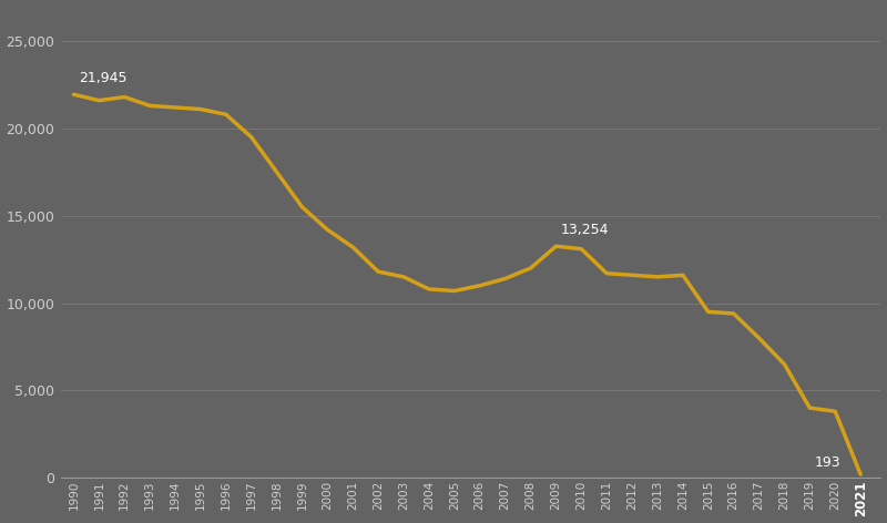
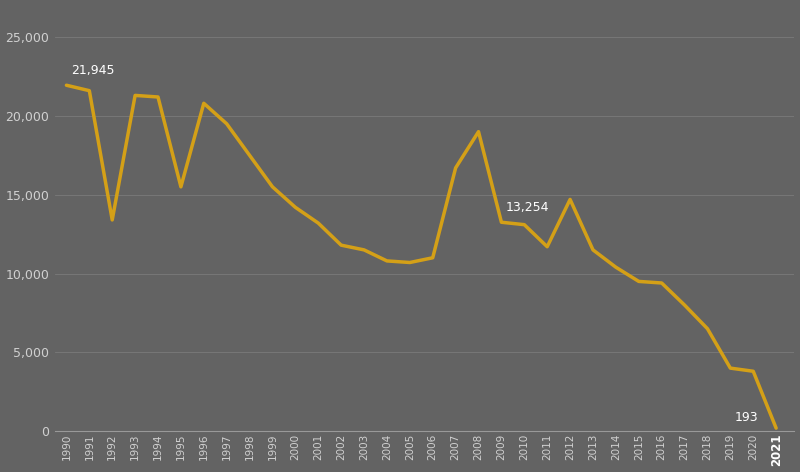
1992: 21,800 -> 13,400
1995: 21,100 -> 15,500
2007: 11,400 -> 16,700
2008: 12,000 -> 19,000
2012: 11,600 -> 14,700
2014: 11,600 -> 10,400
